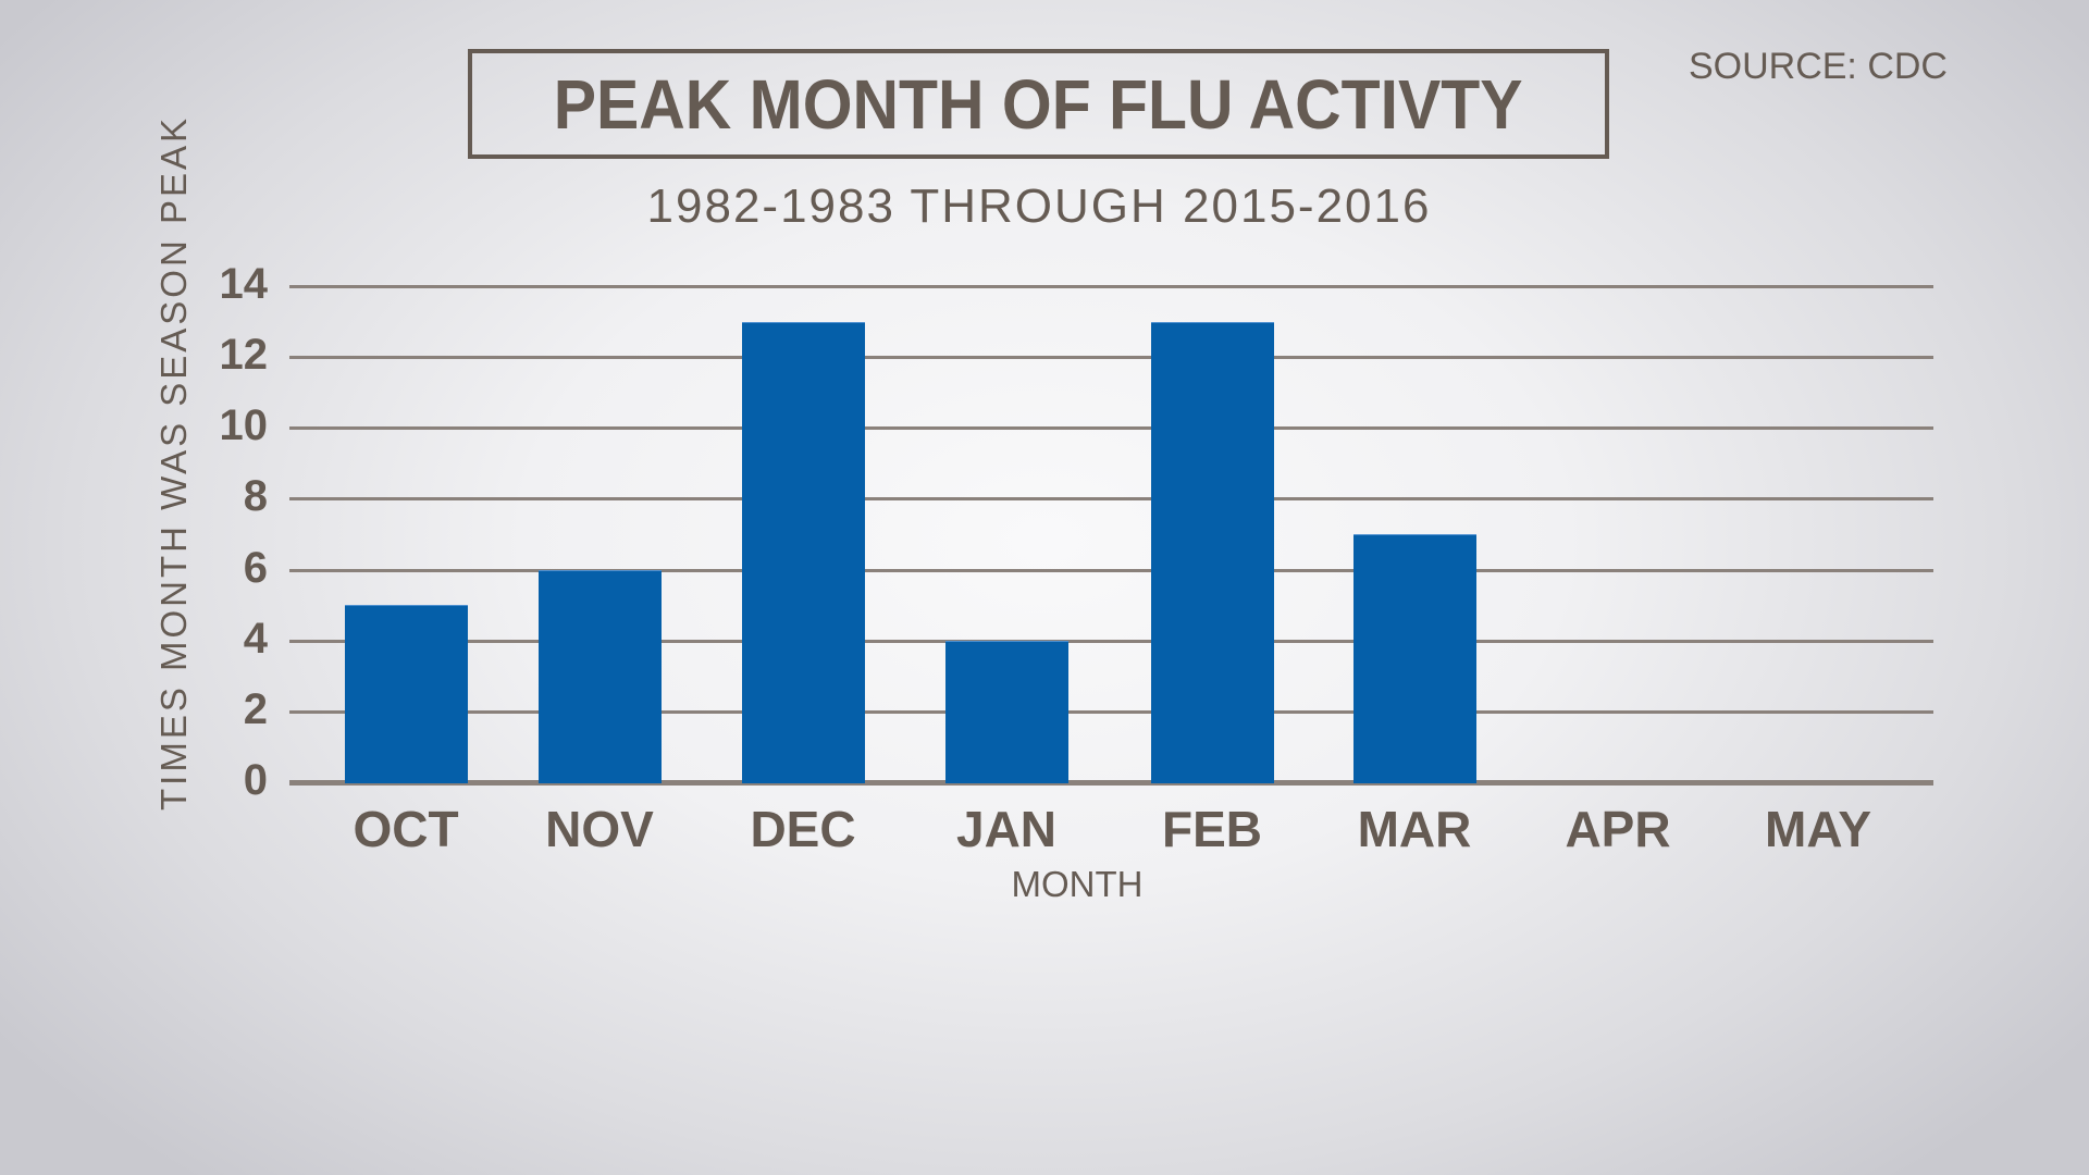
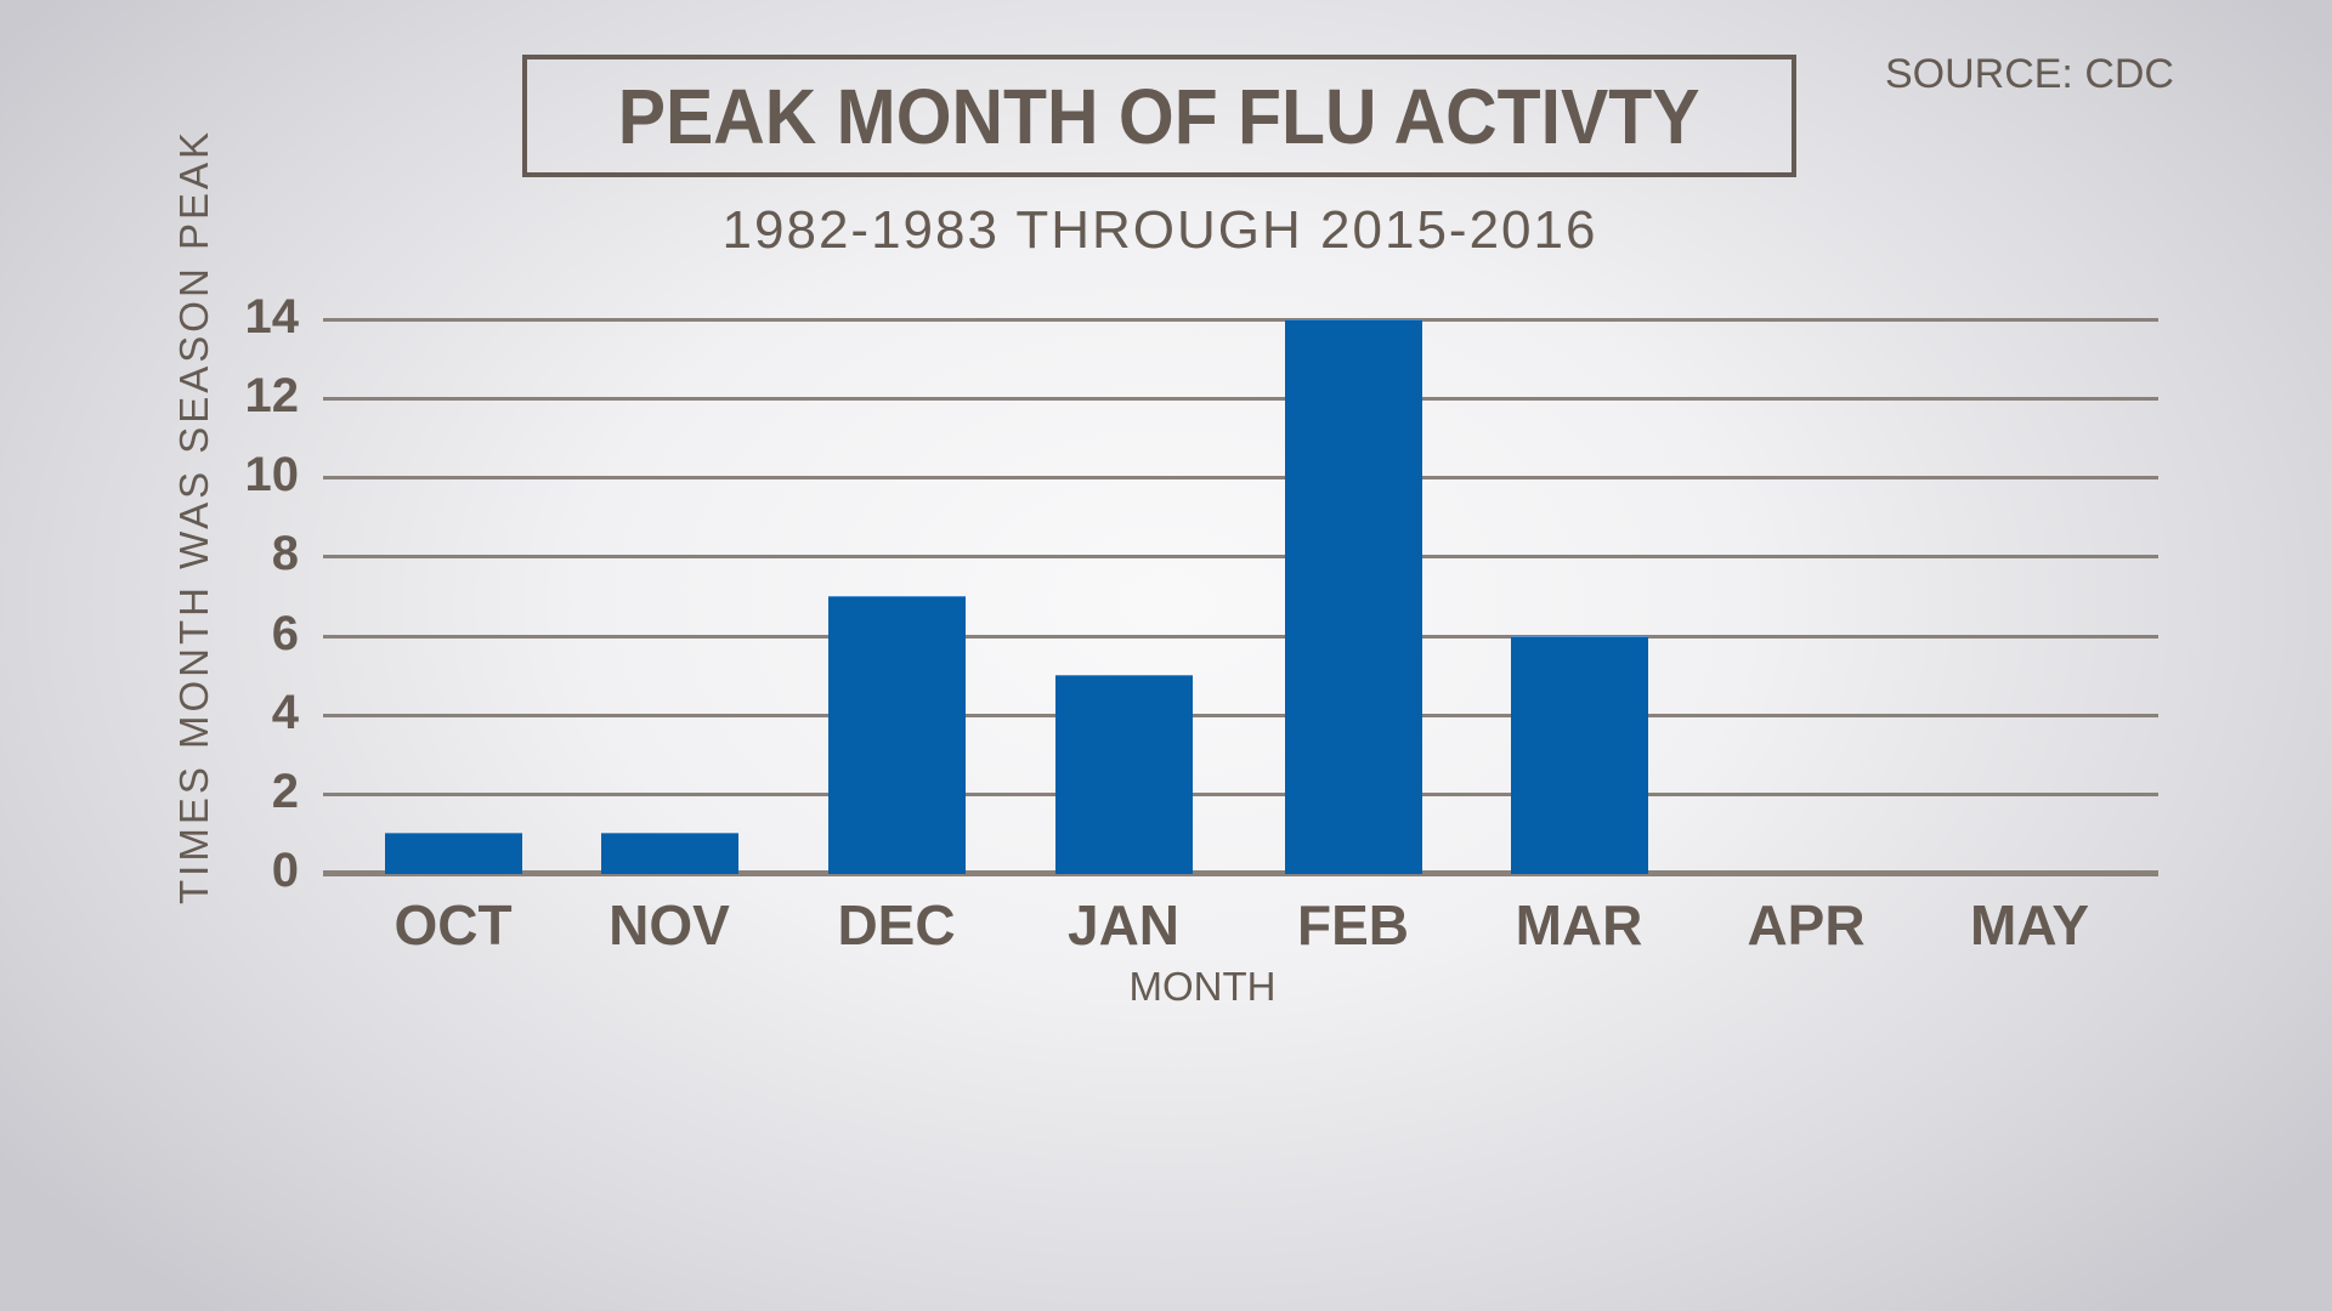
OCT: 5 -> 1
NOV: 6 -> 1
DEC: 13 -> 7
JAN: 4 -> 5
FEB: 13 -> 14
MAR: 7 -> 6
